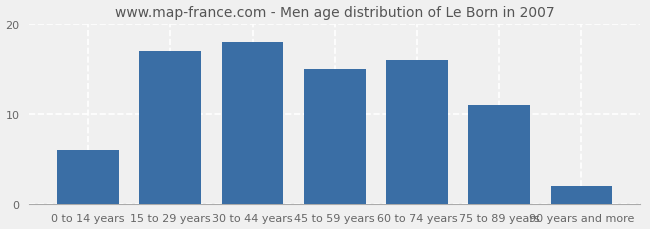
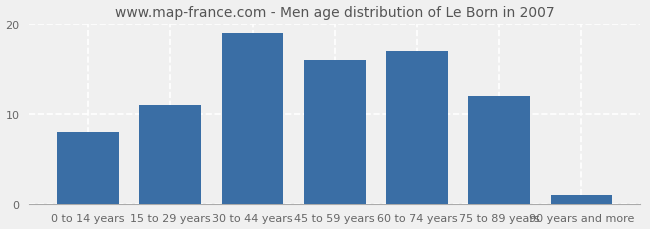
0 to 14 years: 6 -> 8
15 to 29 years: 17 -> 11
30 to 44 years: 18 -> 19
45 to 59 years: 15 -> 16
60 to 74 years: 16 -> 17
75 to 89 years: 11 -> 12
90 years and more: 2 -> 1
